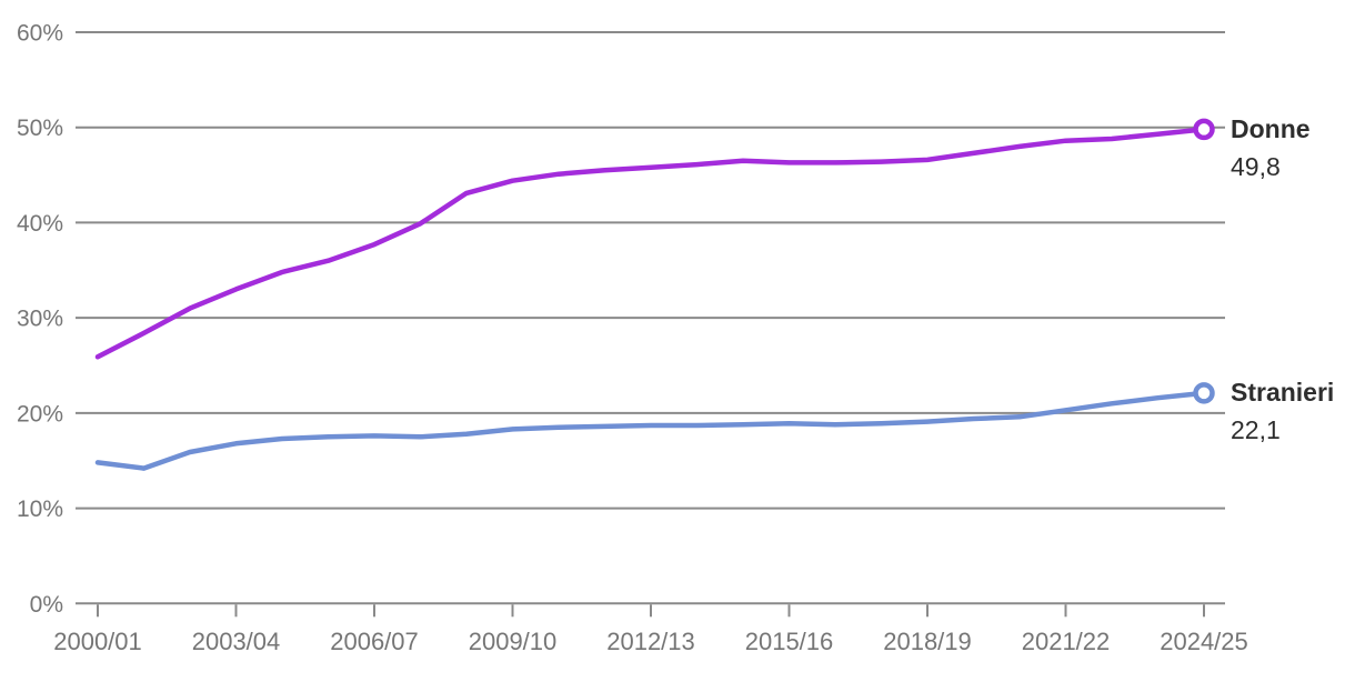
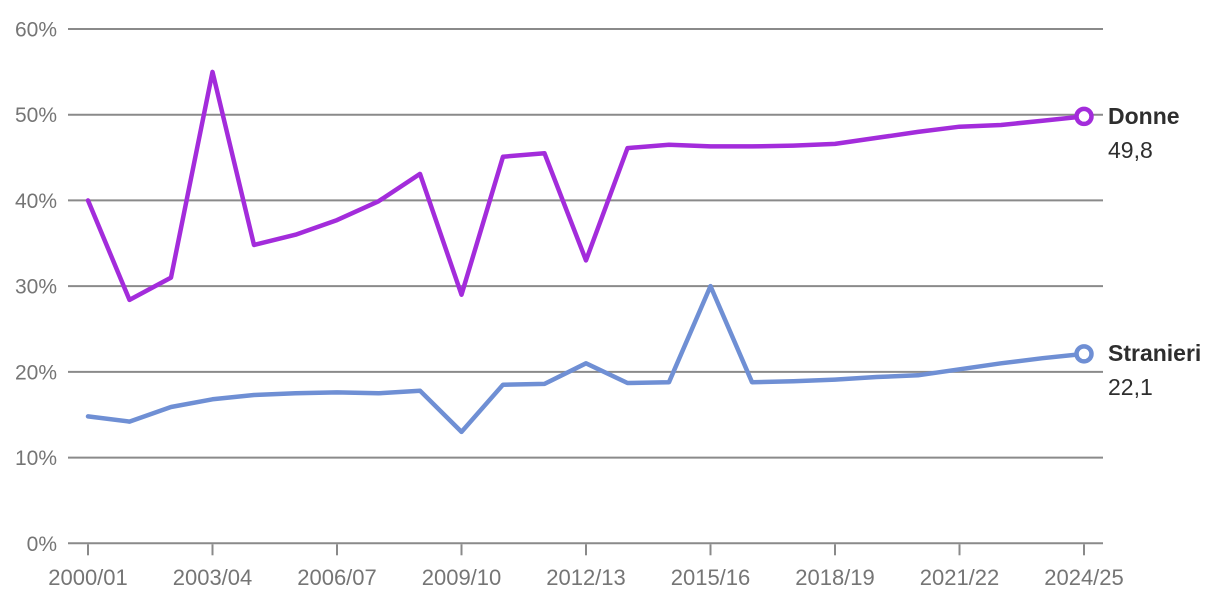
Donne/2000/01: 26% -> 40%
Donne/2003/04: 33% -> 55%
Donne/2009/10: 44% -> 29%
Stranieri/2009/10: 18% -> 13%
Donne/2012/13: 46% -> 33%
Stranieri/2012/13: 19% -> 21%
Stranieri/2015/16: 19% -> 30%
